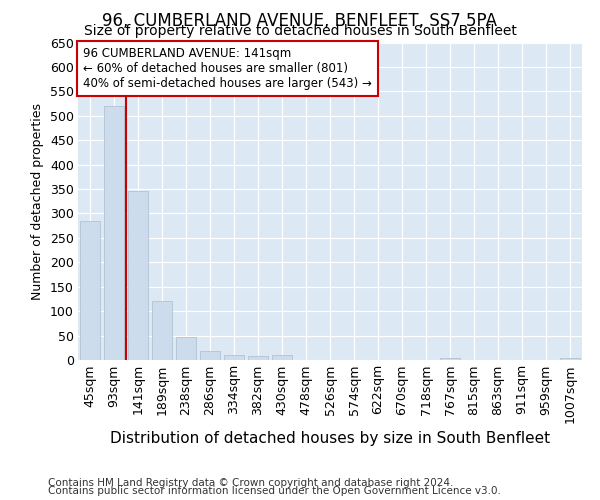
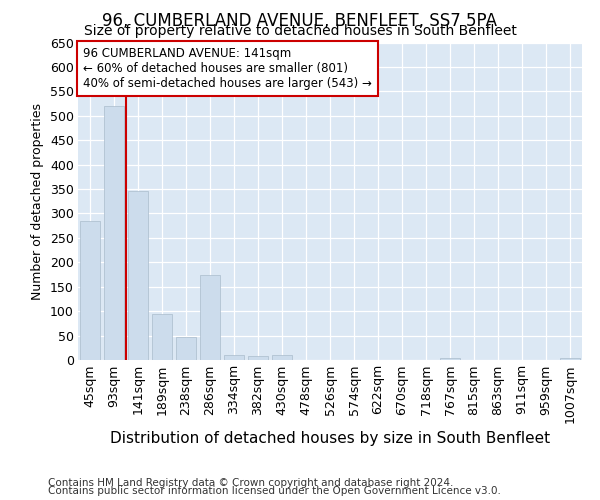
189sqm: 120 -> 95
286sqm: 18 -> 175
